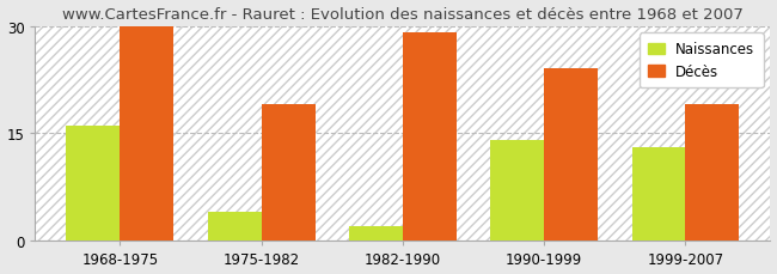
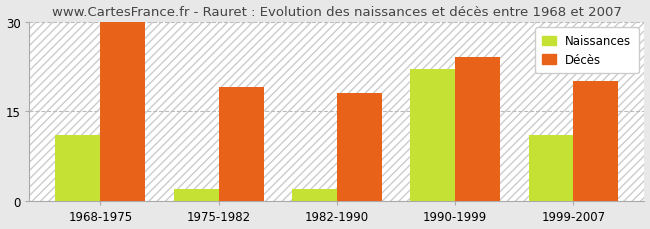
Naissances/1968-1975: 16 -> 11
Naissances/1975-1982: 4 -> 2
Décès/1982-1990: 29 -> 18
Naissances/1990-1999: 14 -> 22
Naissances/1999-2007: 13 -> 11
Décès/1999-2007: 19 -> 20
